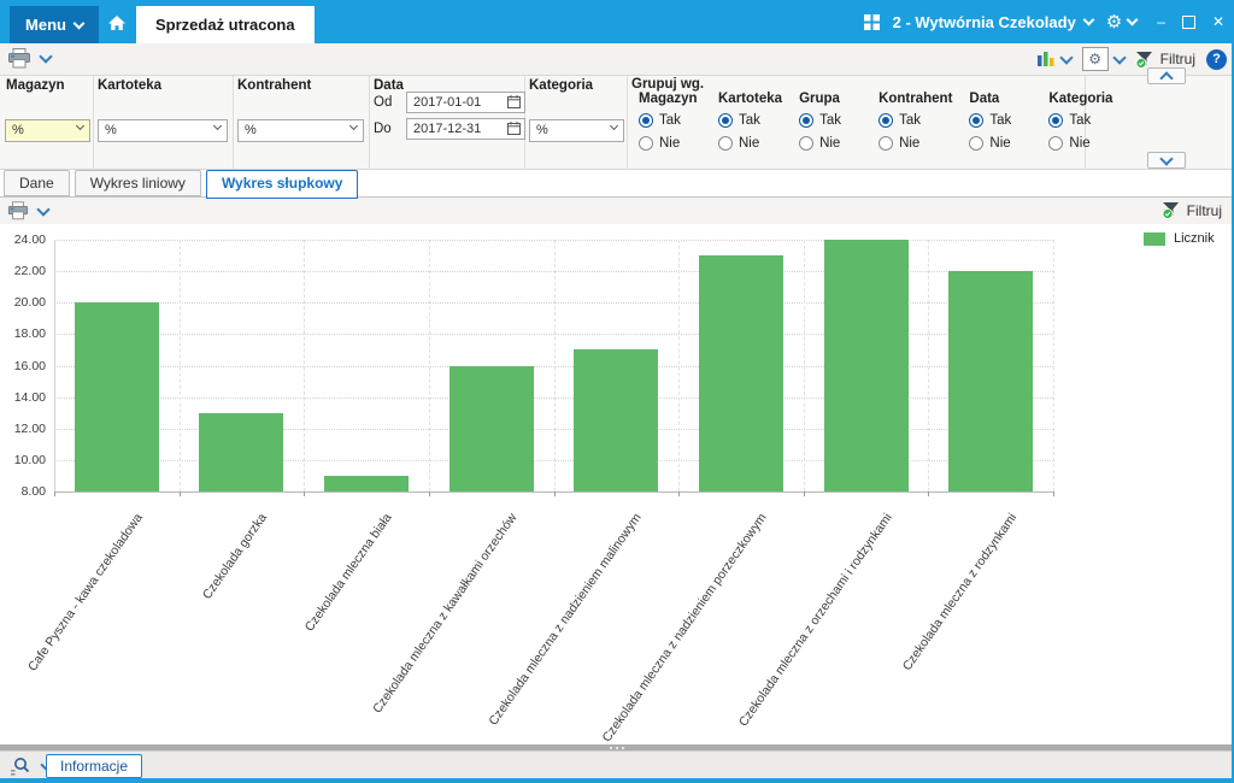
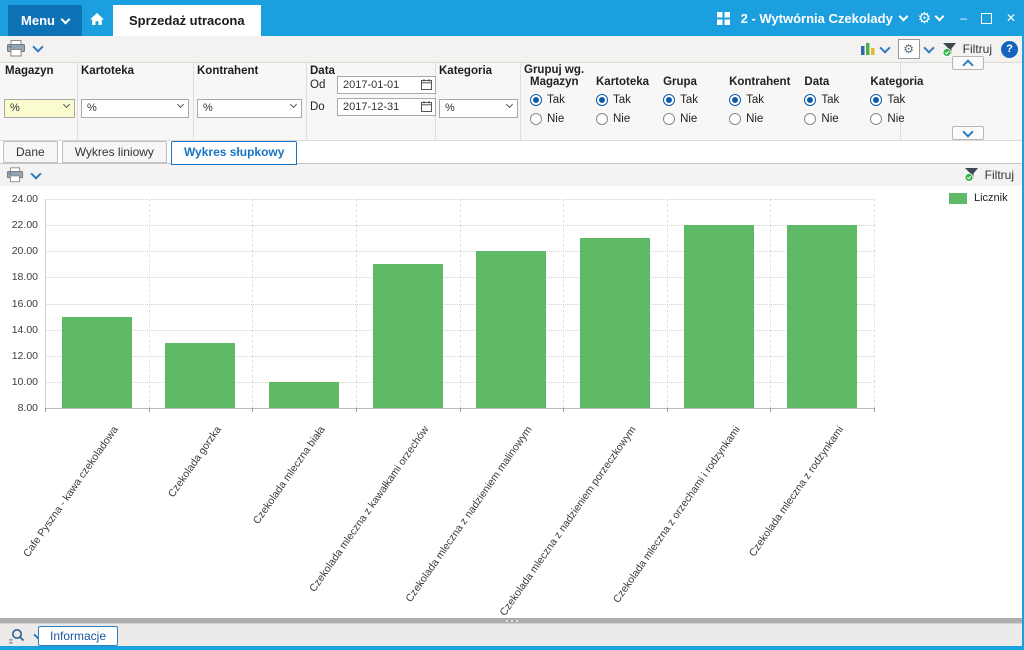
Cafe Pyszna - kawa czekoladowa: 20 -> 15
Czekolada mleczna biała: 9 -> 10
Czekolada mleczna z kawałkami orzechów: 16 -> 19
Czekolada mleczna z nadzieniem malinowym: 17 -> 20
Czekolada mleczna z nadzieniem porzeczkowym: 23 -> 21
Czekolada mleczna z orzechami i rodzynkami: 24 -> 22
